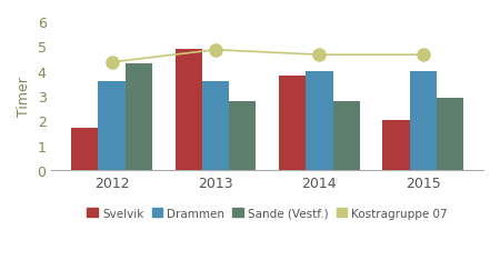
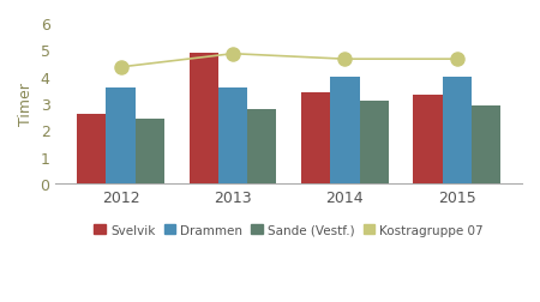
Svelvik/2012: 1.7 -> 2.6
Sande (Vestf.)/2012: 4.3 -> 2.4
Svelvik/2014: 3.8 -> 3.4
Sande (Vestf.)/2014: 2.8 -> 3.1
Svelvik/2015: 2.0 -> 3.3
